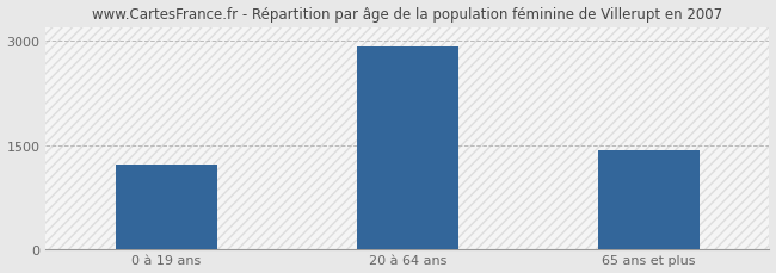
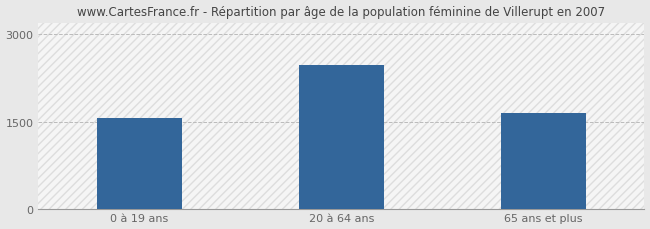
0 à 19 ans: 1220 -> 1560
20 à 64 ans: 2930 -> 2480
65 ans et plus: 1420 -> 1640
